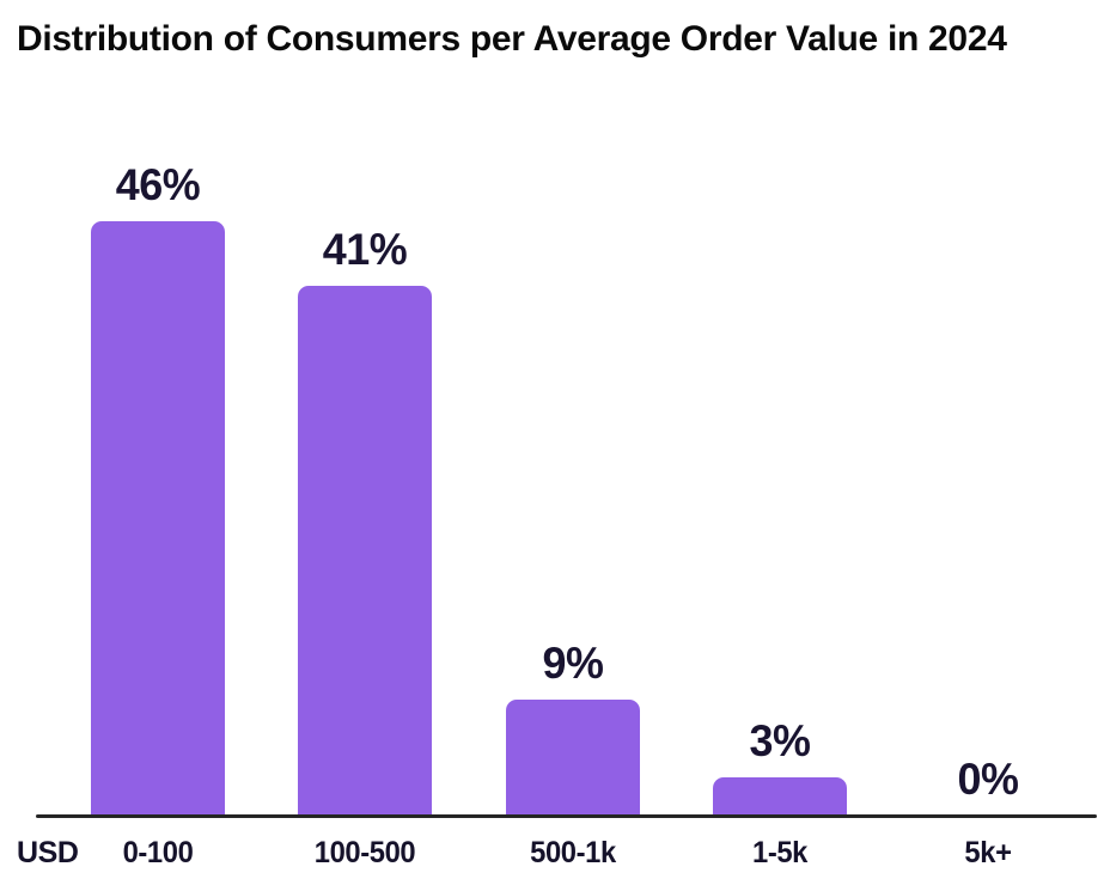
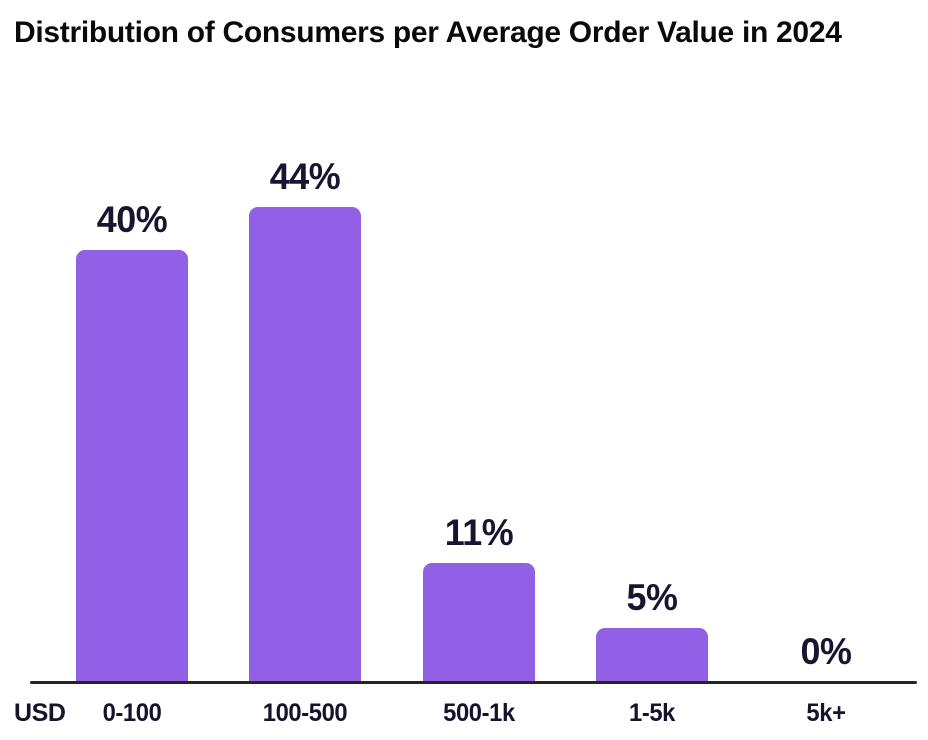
0-100: 46% -> 40%
100-500: 41% -> 44%
500-1k: 9% -> 11%
1-5k: 3% -> 5%
